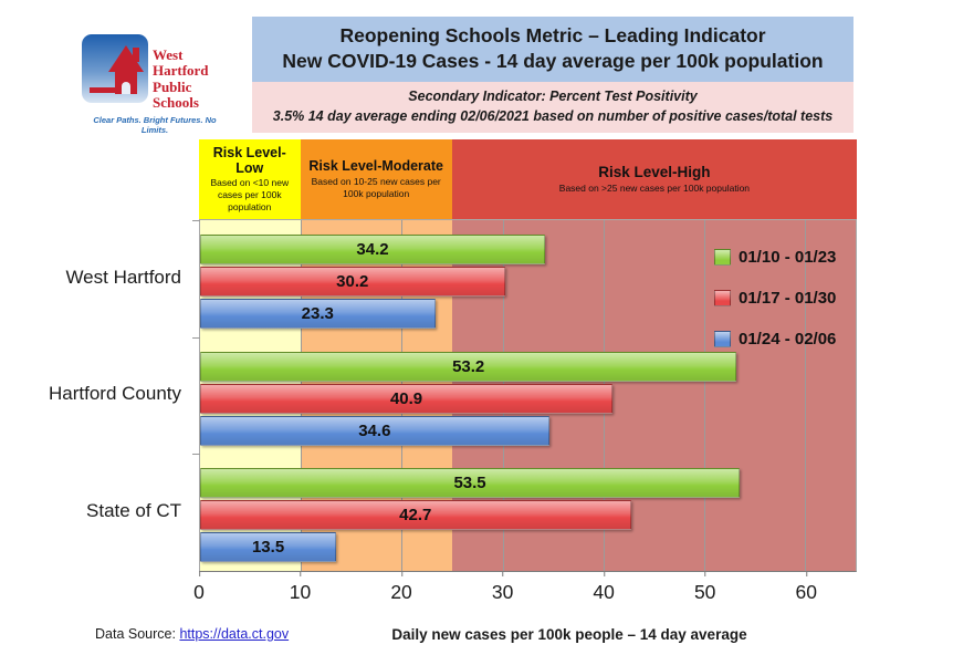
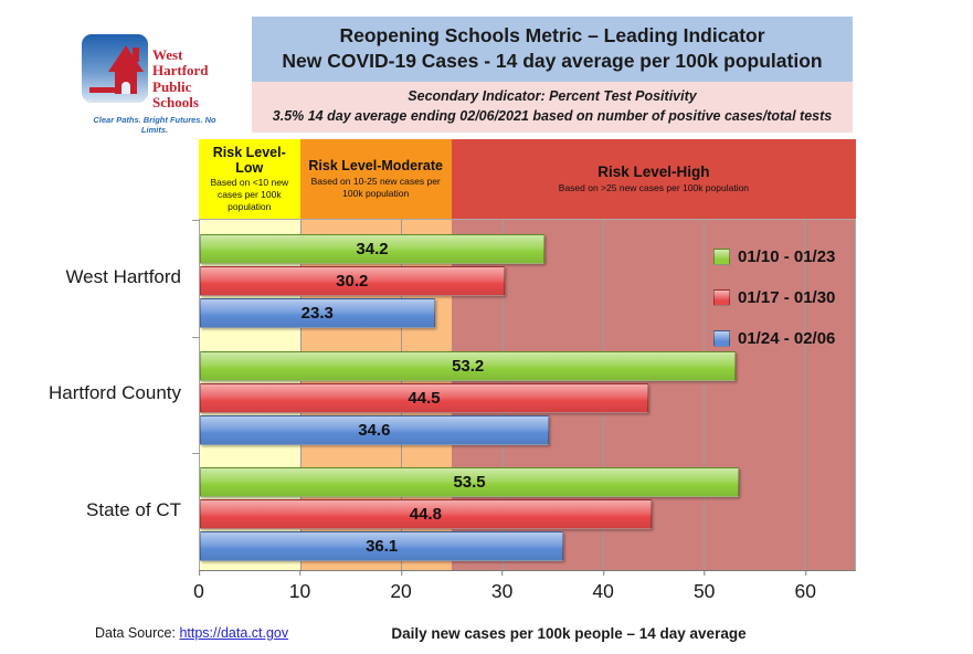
01/17 - 01/30/Hartford County: 40.9 -> 44.5
01/17 - 01/30/State of CT: 42.7 -> 44.8
01/24 - 02/06/State of CT: 13.5 -> 36.1
